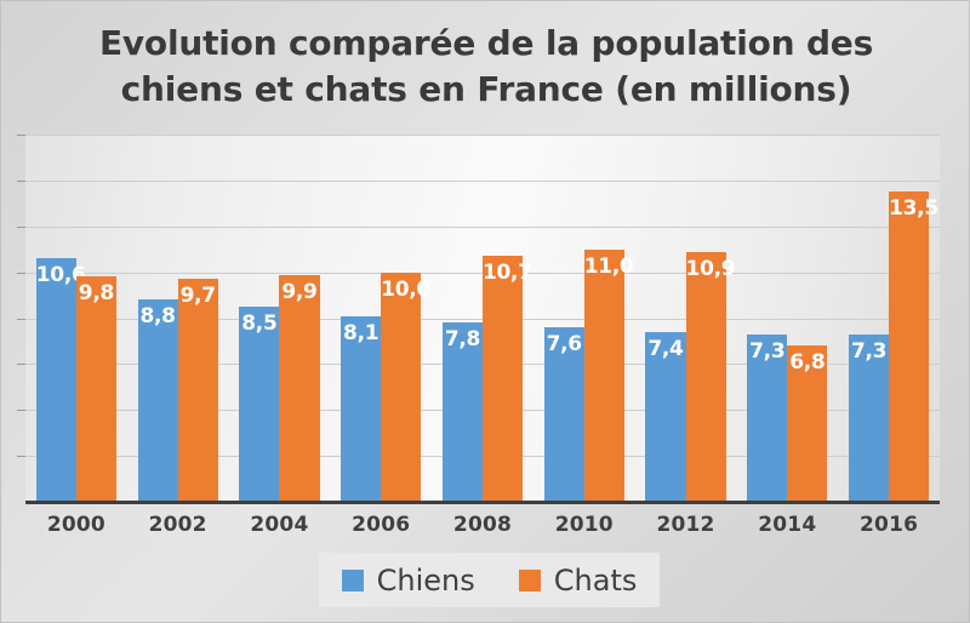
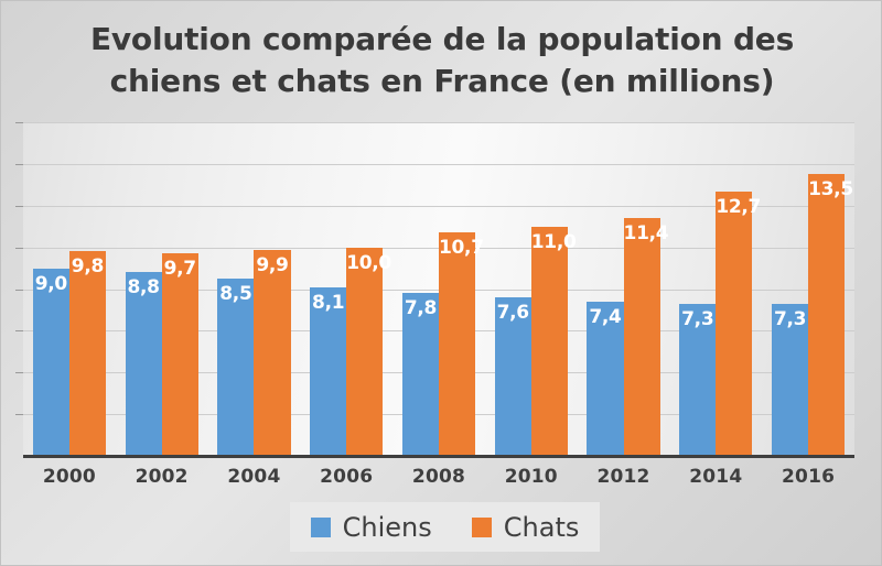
Chiens/2000: 10,6 -> 9,0
Chats/2012: 10,9 -> 11,4
Chats/2014: 6,8 -> 12,7
